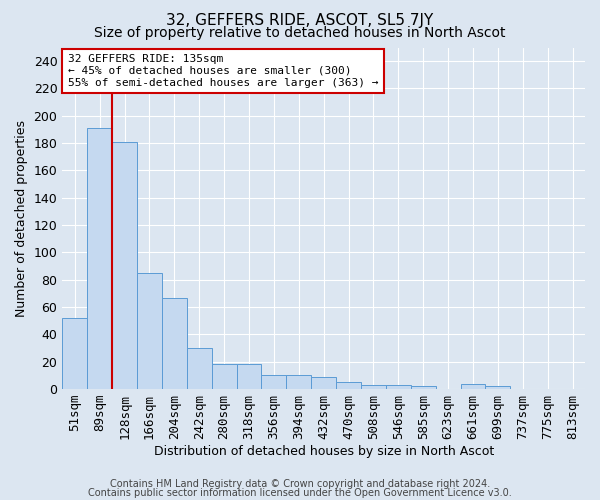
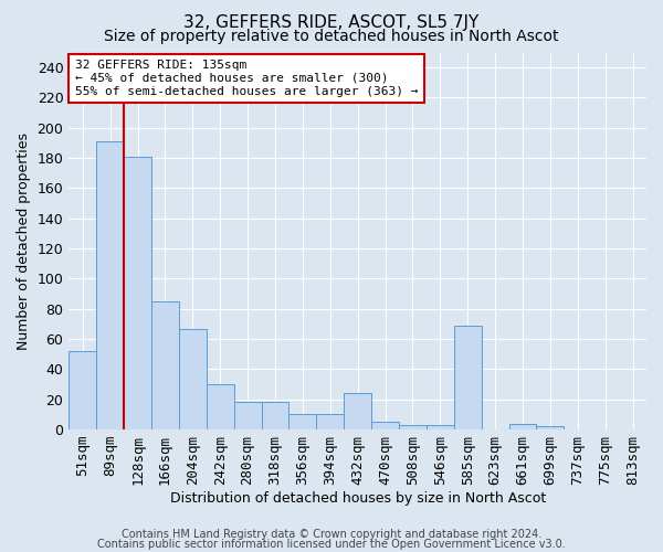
432sqm: 9 -> 24
585sqm: 2 -> 69
